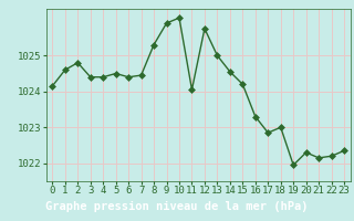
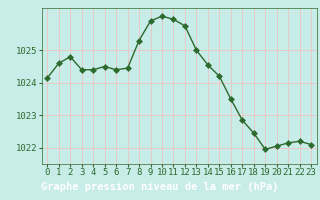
11: 1024.05 -> 1025.95
16: 1023.30 -> 1023.50
18: 1023.00 -> 1022.45
20: 1022.30 -> 1022.05
23: 1022.35 -> 1022.10
